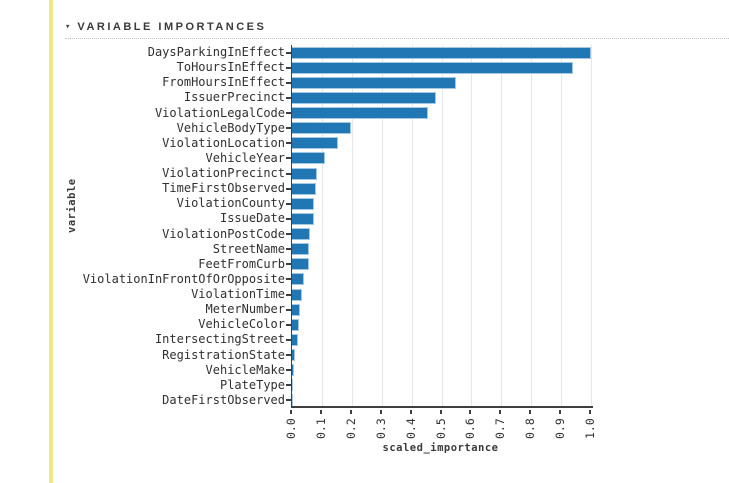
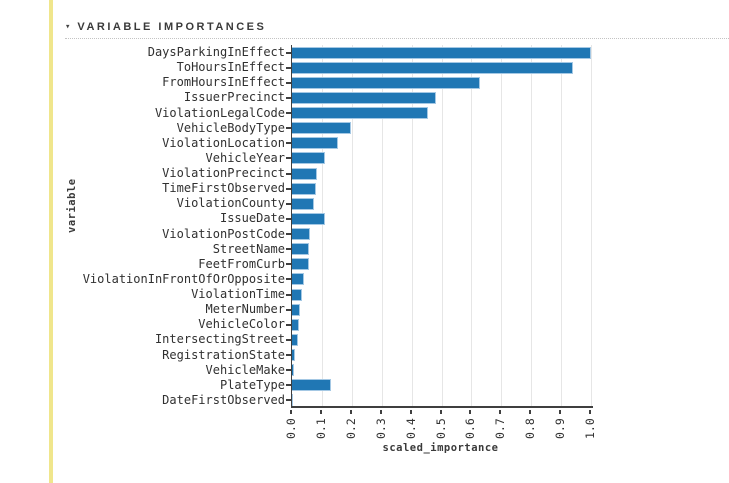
FromHoursInEffect: 0.55 -> 0.63
IssueDate: 0.07 -> 0.11
PlateType: 0.01 -> 0.13
